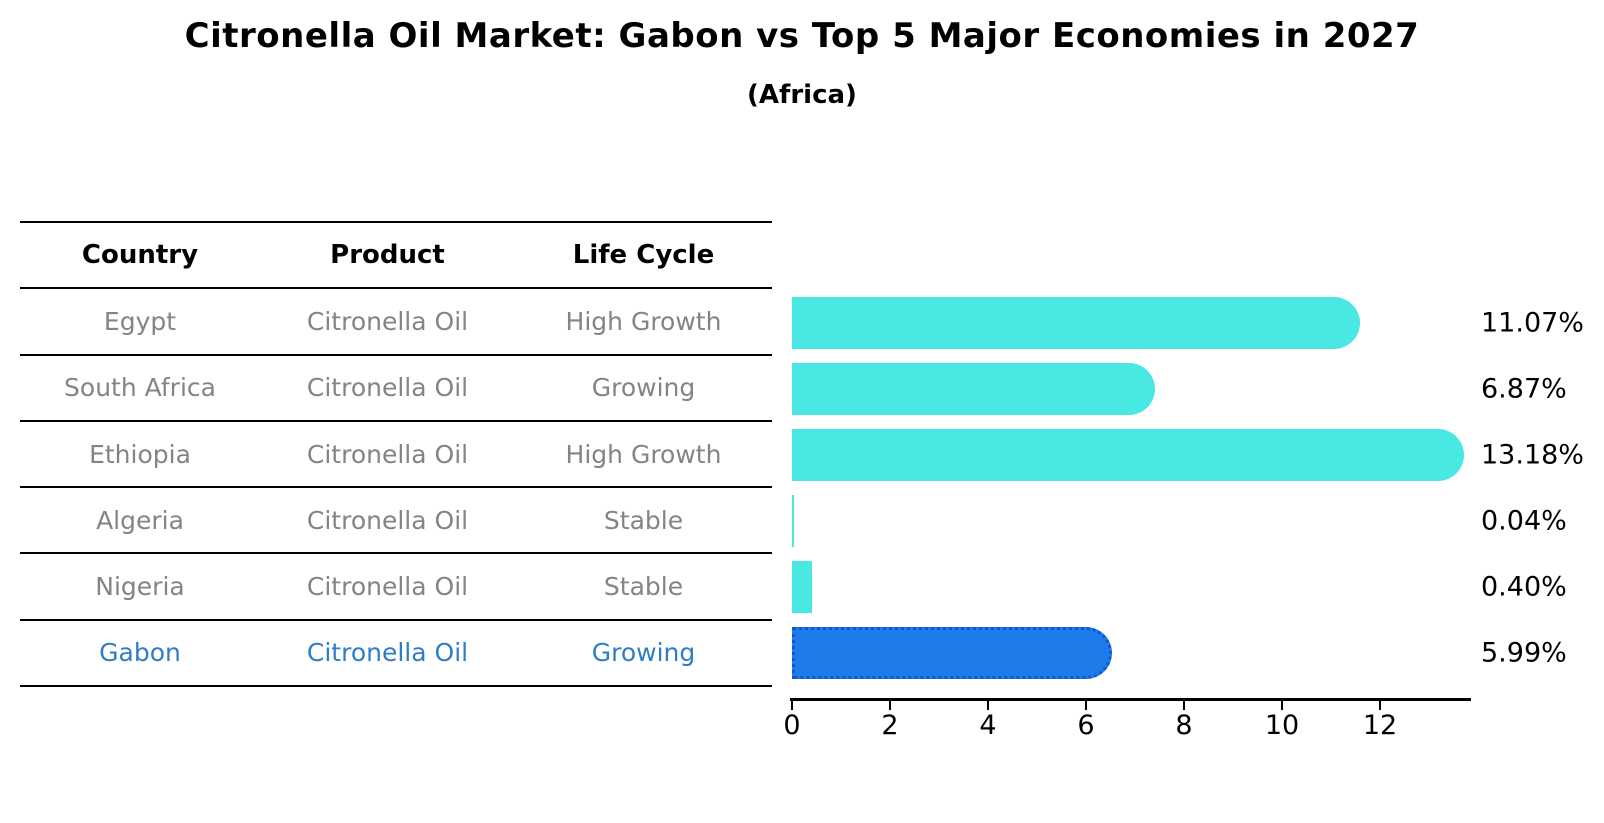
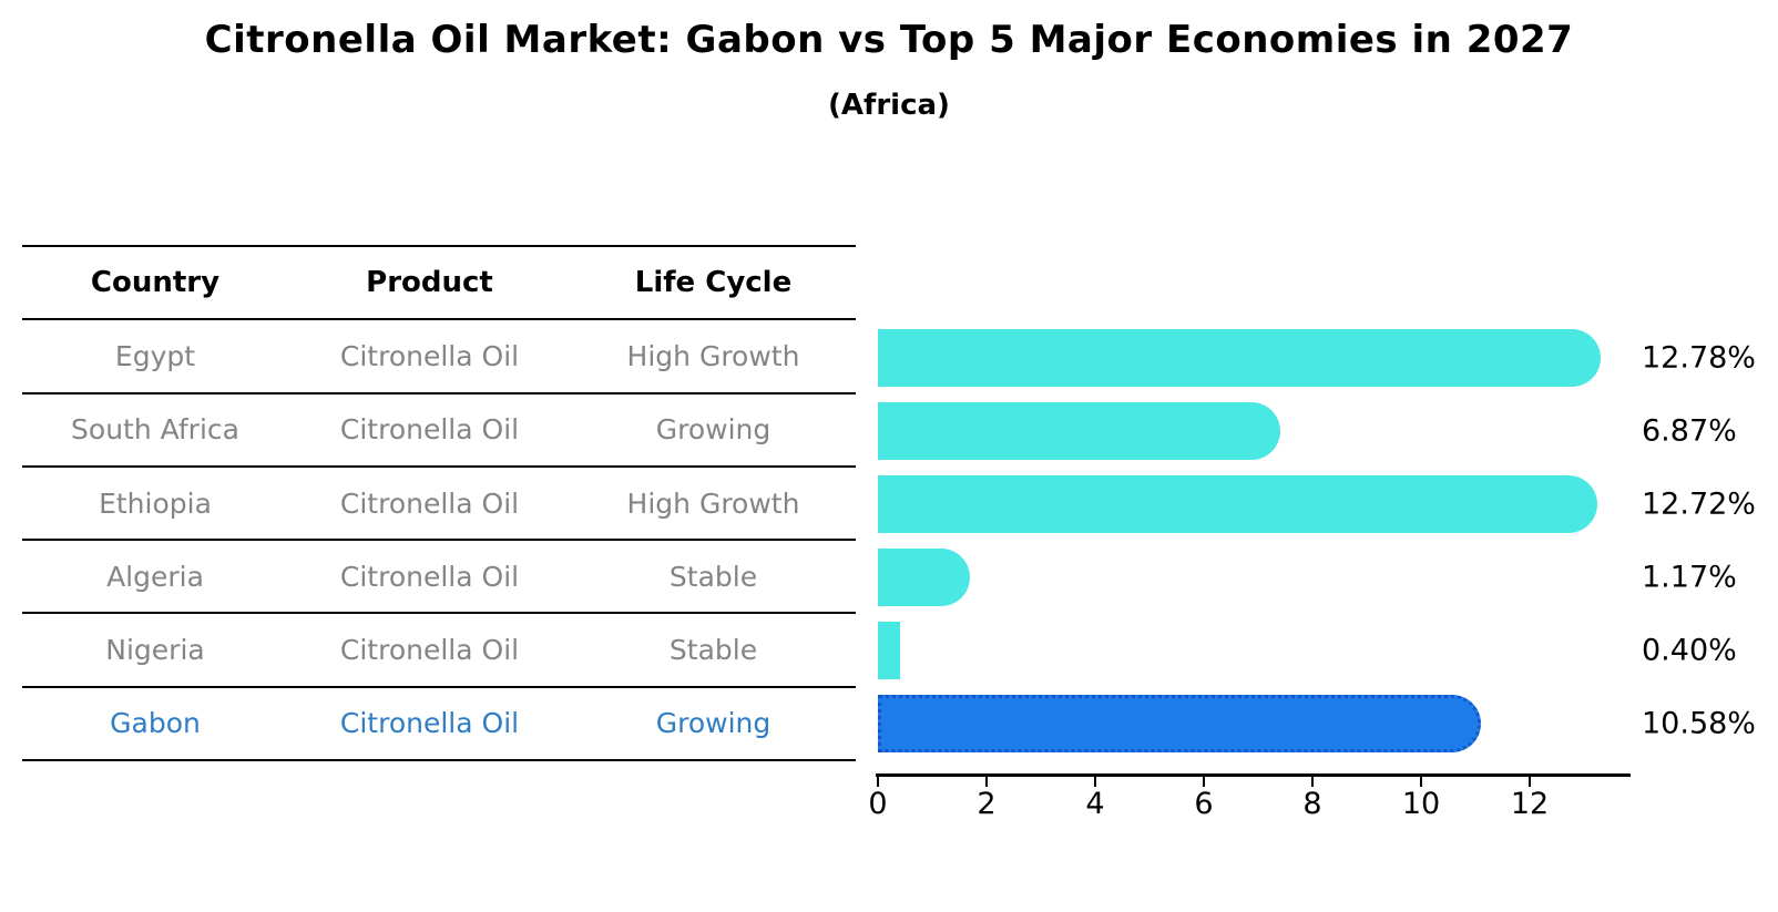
Egypt: 11.07% -> 12.78%
Ethiopia: 13.18% -> 12.72%
Algeria: 0.04% -> 1.17%
Gabon: 5.99% -> 10.58%
